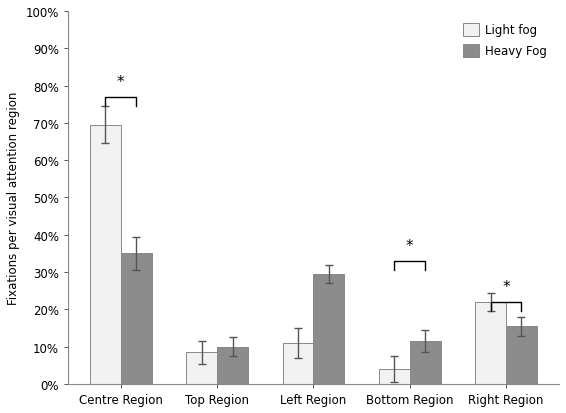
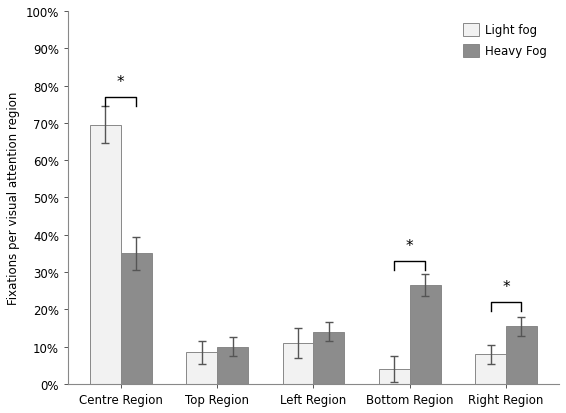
Heavy Fog/Left Region: 29.5% -> 14.0%
Heavy Fog/Bottom Region: 11.5% -> 26.5%
Light fog/Right Region: 22.0% -> 8.0%
